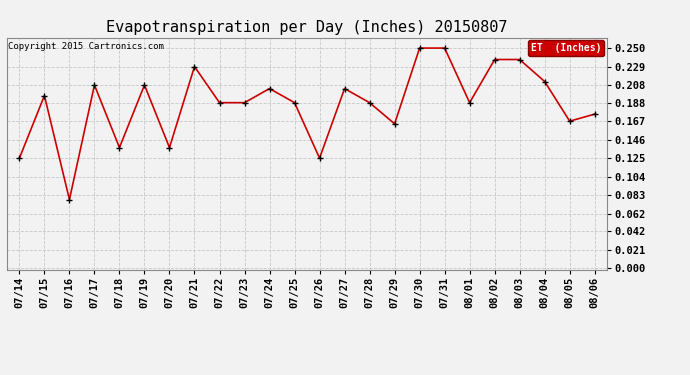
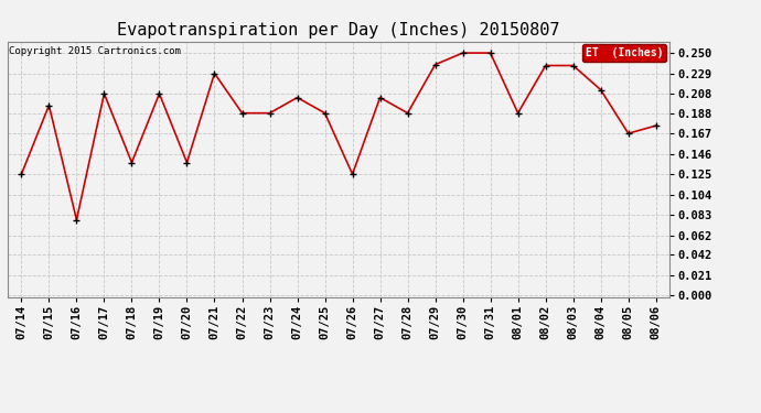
07/29: 0.164 -> 0.238
